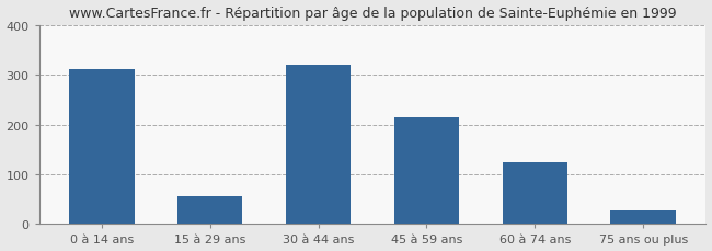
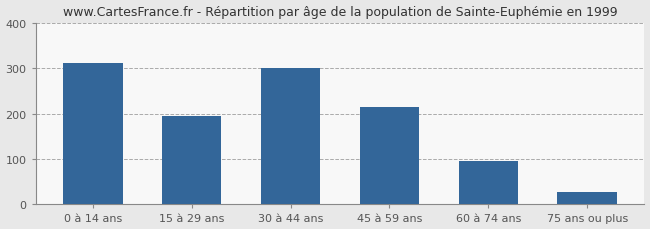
15 à 29 ans: 55 -> 195
30 à 44 ans: 320 -> 300
60 à 74 ans: 125 -> 96
